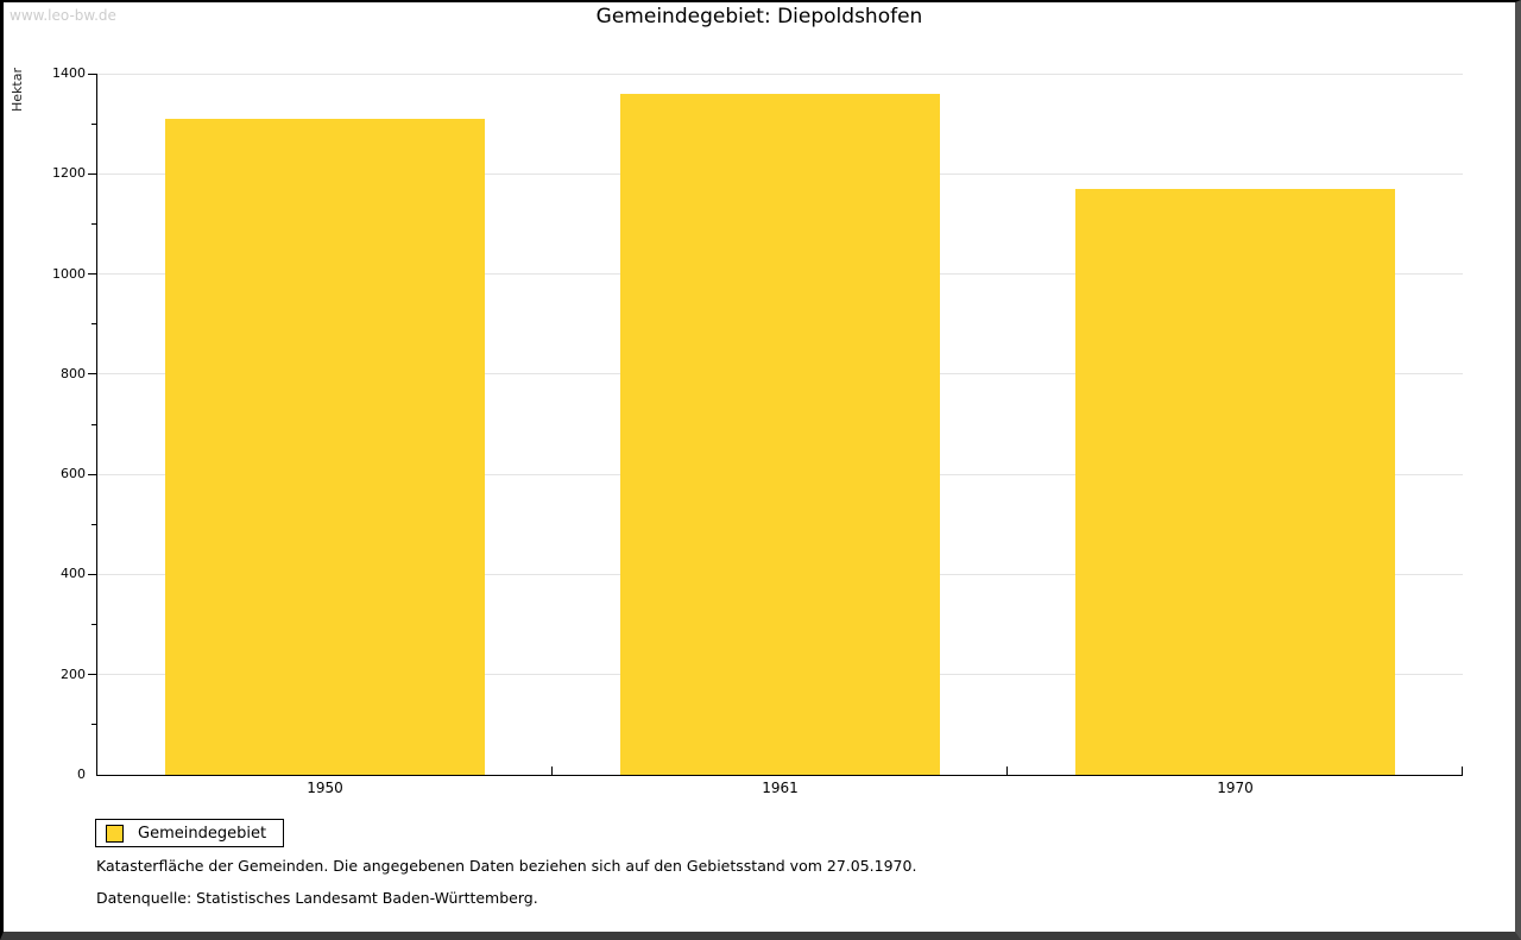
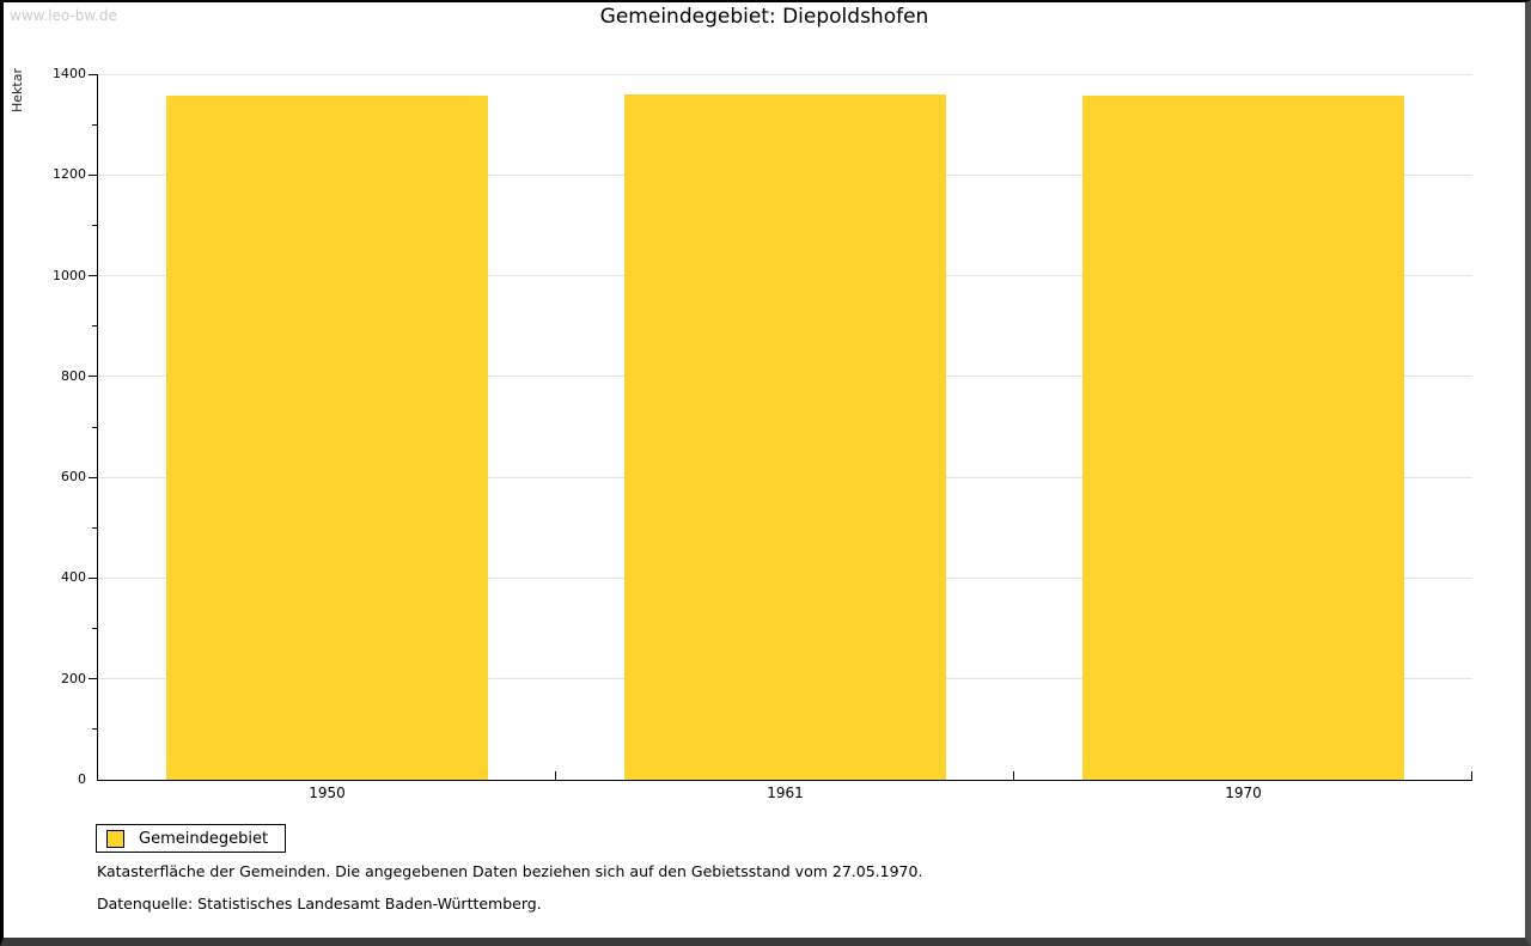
1950: 1310 -> 1360
1970: 1170 -> 1360
